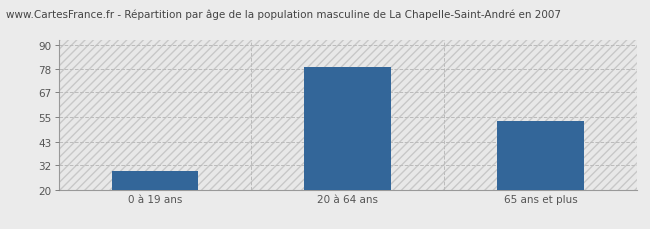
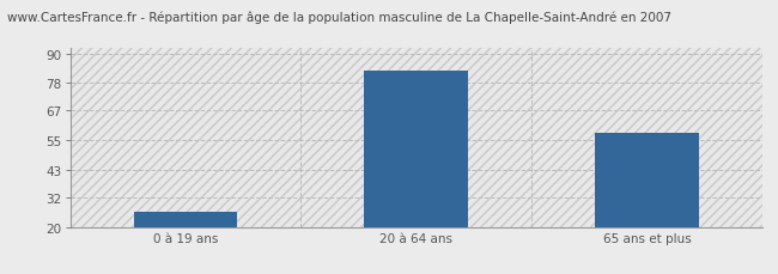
0 à 19 ans: 29 -> 26
20 à 64 ans: 79 -> 83
65 ans et plus: 53 -> 58
